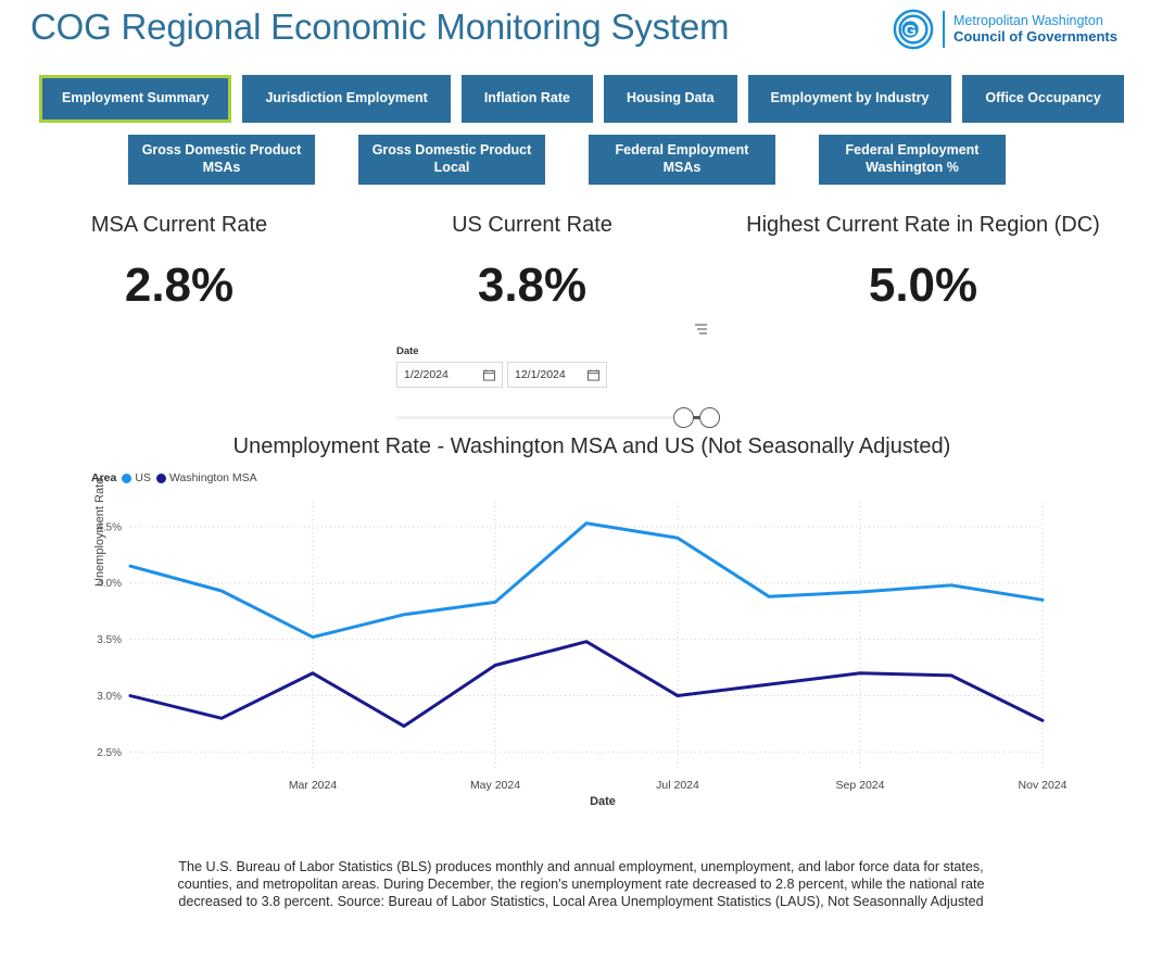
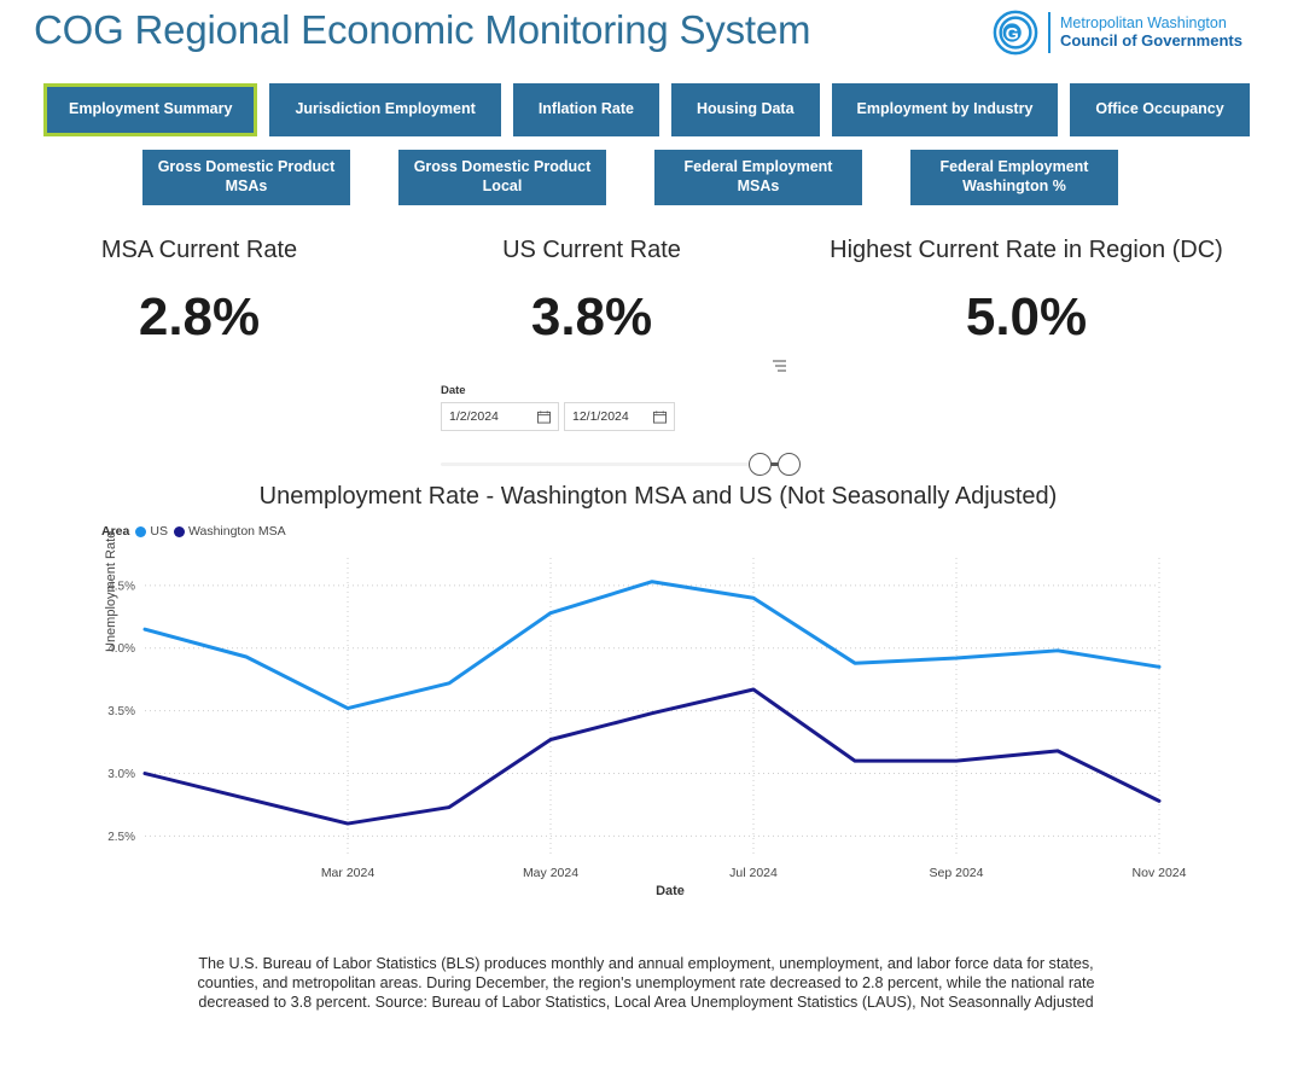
Washington MSA/Mar 2024: 3.20% -> 2.60%
US/May 2024: 3.83% -> 4.28%
Washington MSA/Jul 2024: 3.00% -> 3.67%
Washington MSA/Sep 2024: 3.20% -> 3.10%
